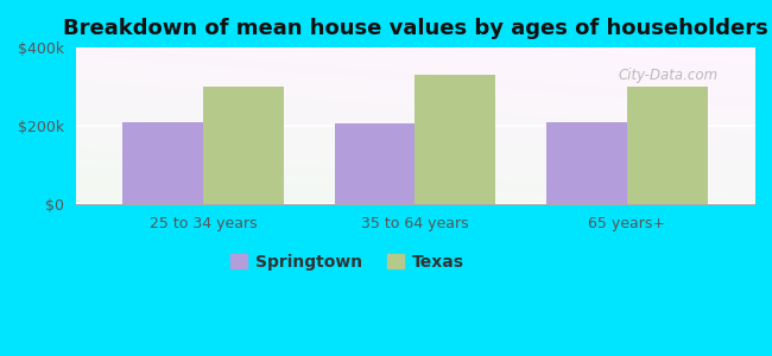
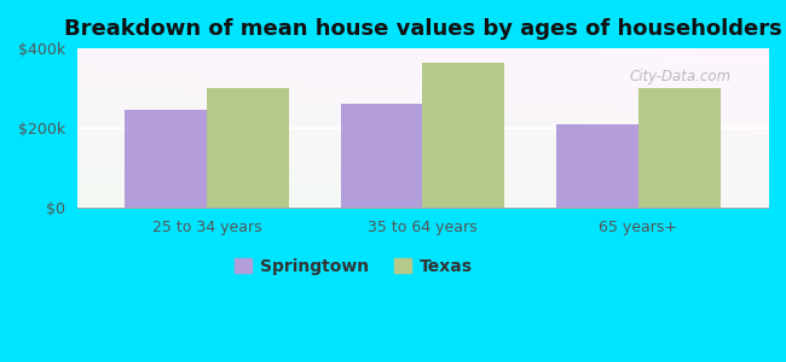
Springtown/25 to 34 years: $210k -> $245k
Springtown/35 to 64 years: $205k -> $260k
Texas/35 to 64 years: $330k -> $365k
